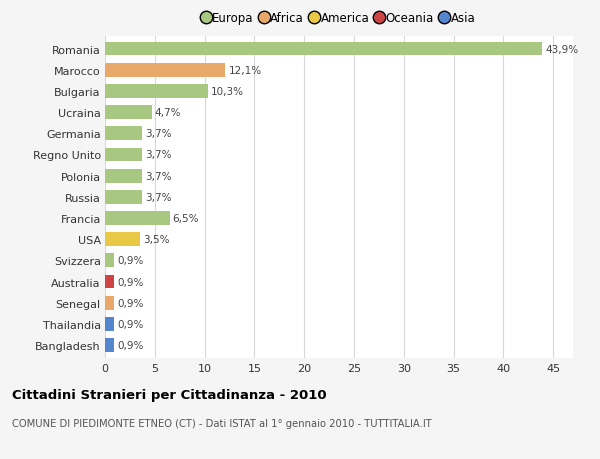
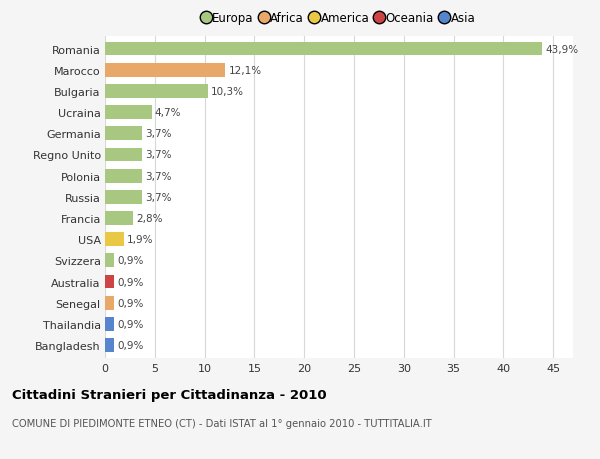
Francia: 6,5% -> 2,8%
USA: 3,5% -> 1,9%
